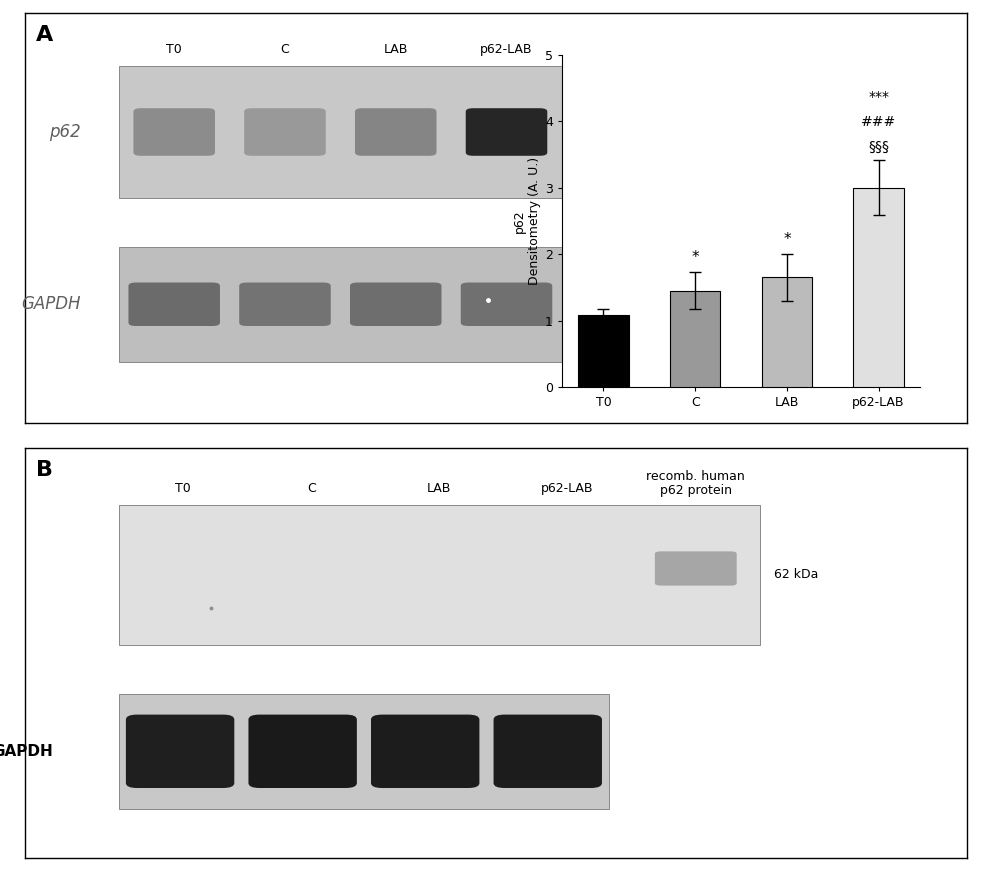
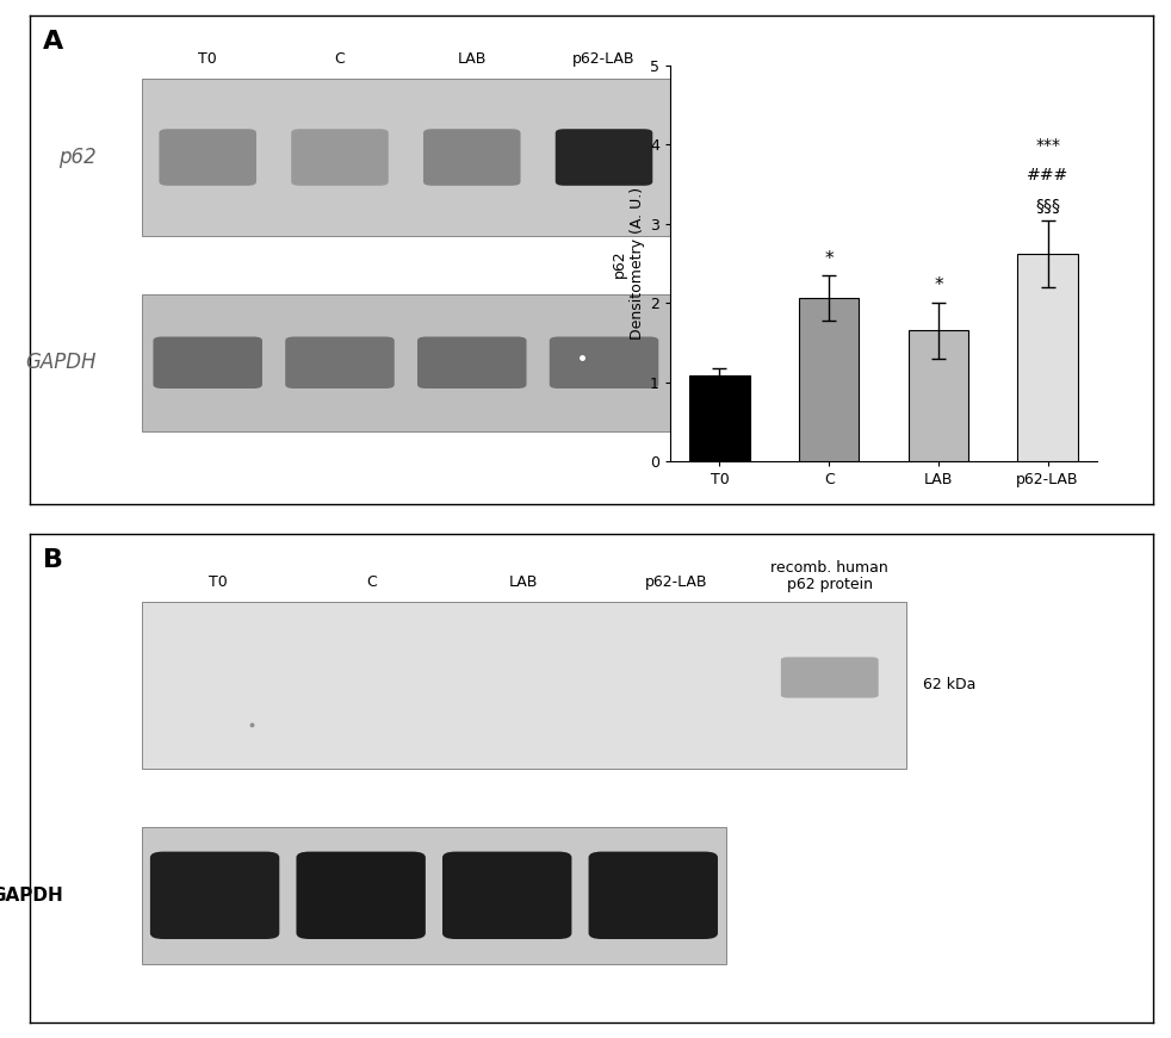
C: 1.45 -> 2.06
p62-LAB: 3.00 -> 2.62
